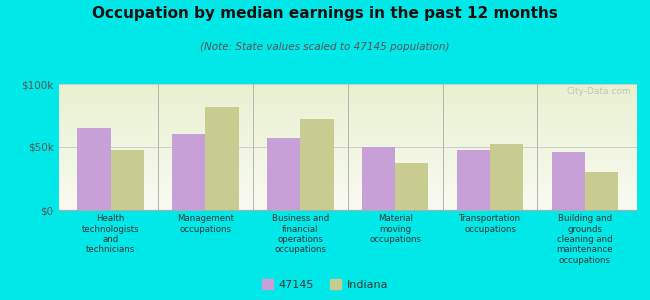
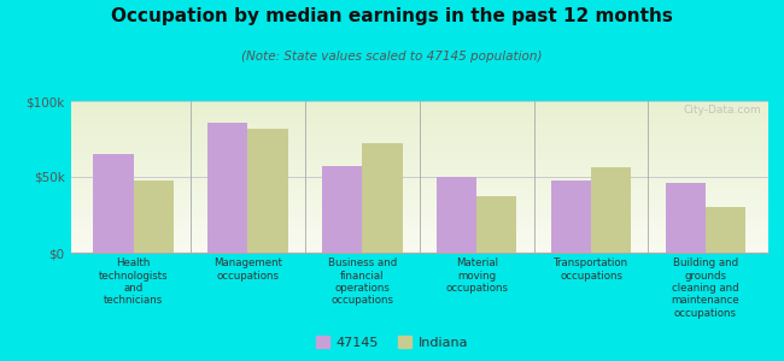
47145/Management occupations: $60k -> $86k
Indiana/Transportation occupations: $52k -> $56k
